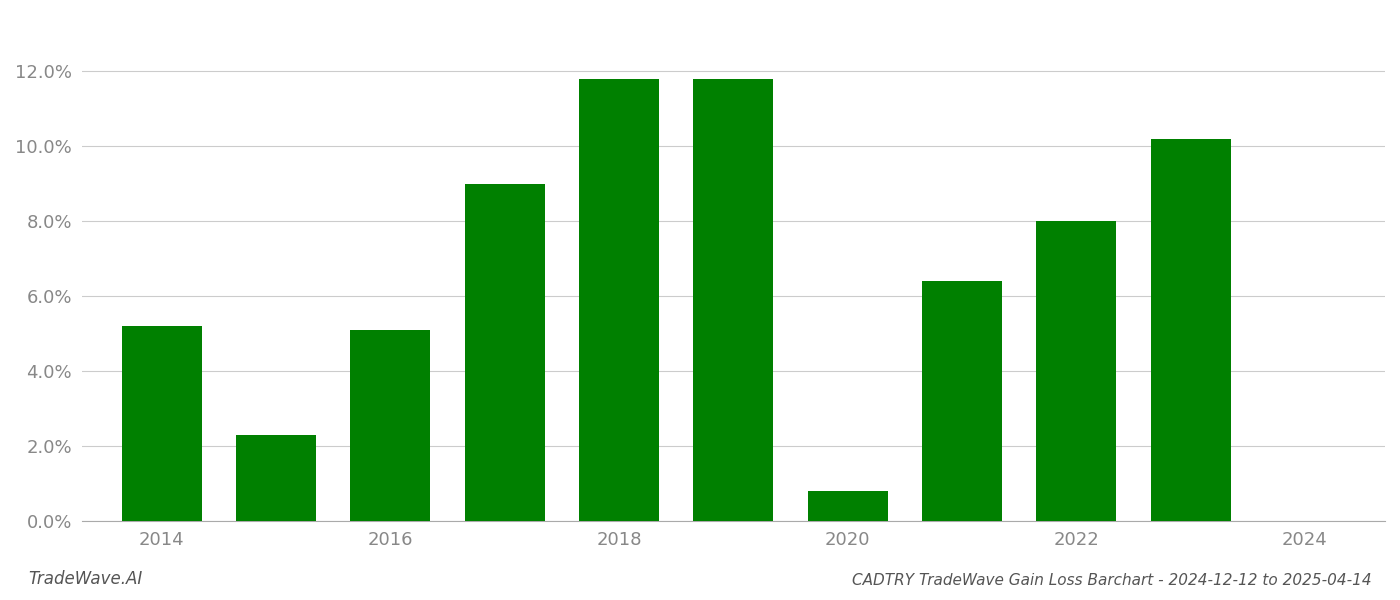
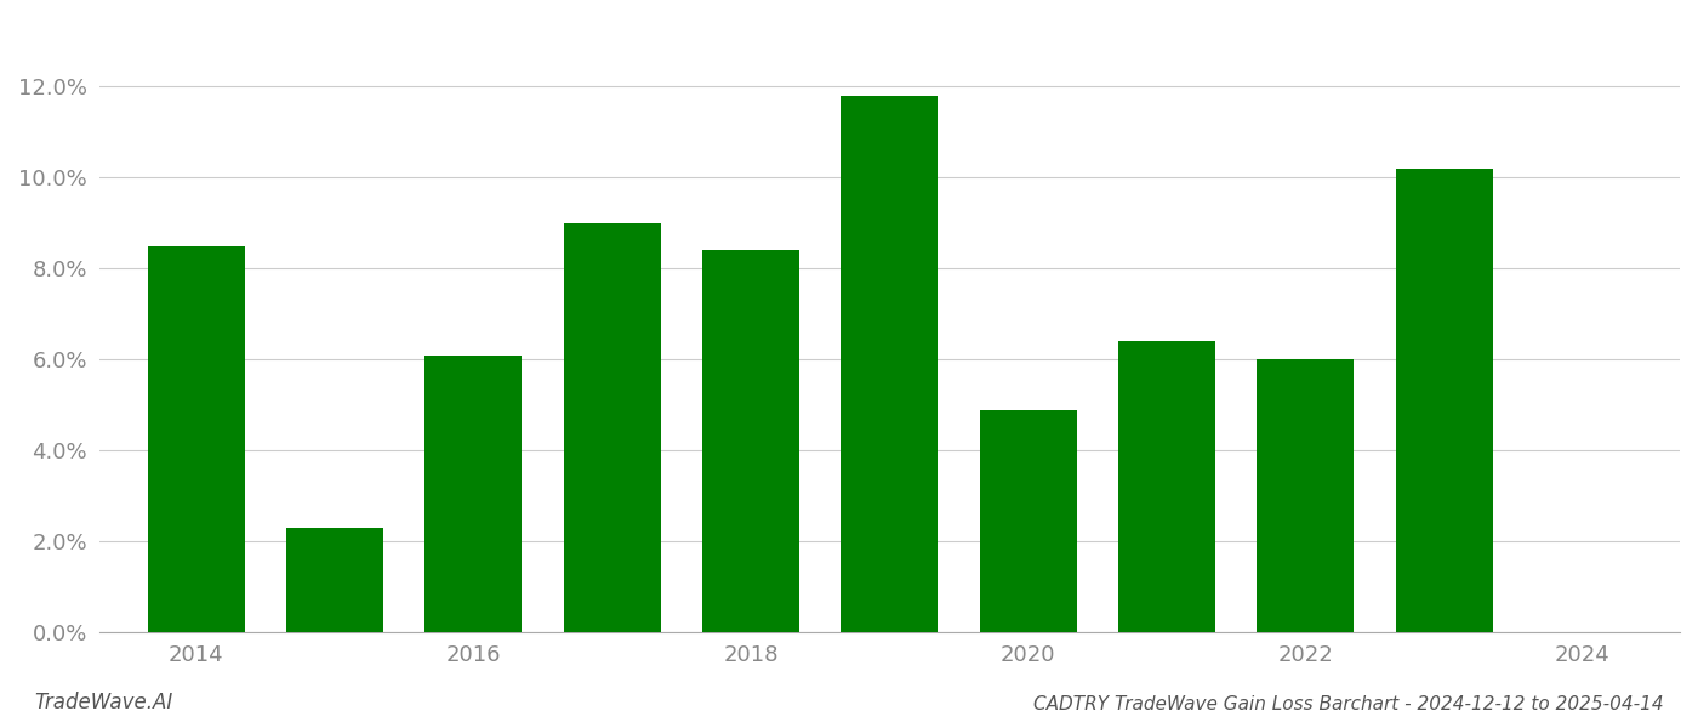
2014: 5.2% -> 8.5%
2016: 5.1% -> 6.1%
2018: 11.8% -> 8.4%
2020: 0.8% -> 4.9%
2022: 8.0% -> 6.0%
